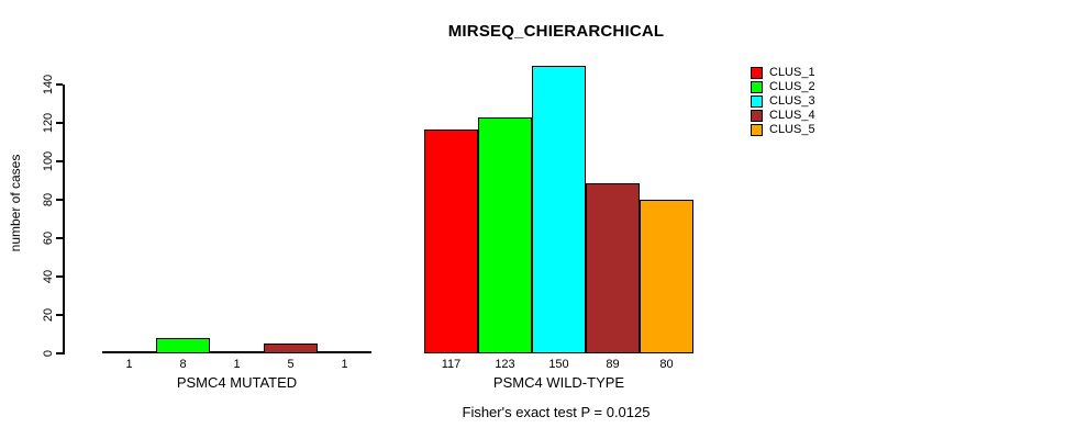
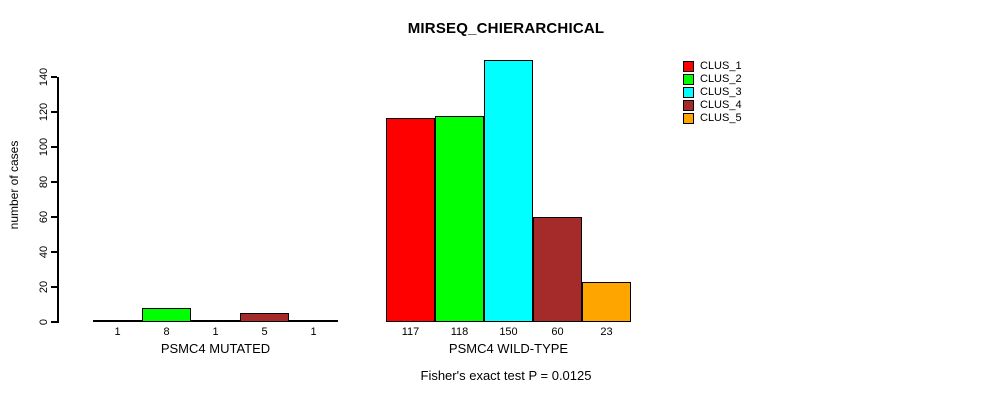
CLUS_2/PSMC4 WILD-TYPE: 123 -> 118
CLUS_4/PSMC4 WILD-TYPE: 89 -> 60
CLUS_5/PSMC4 WILD-TYPE: 80 -> 23
